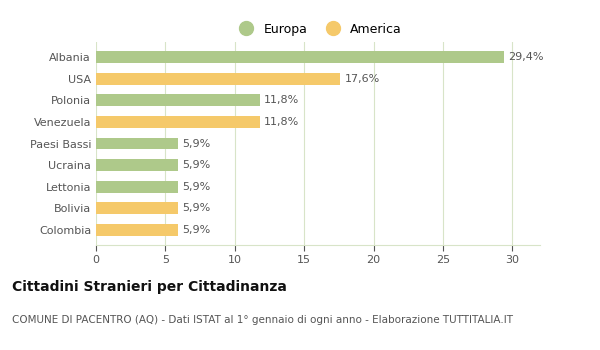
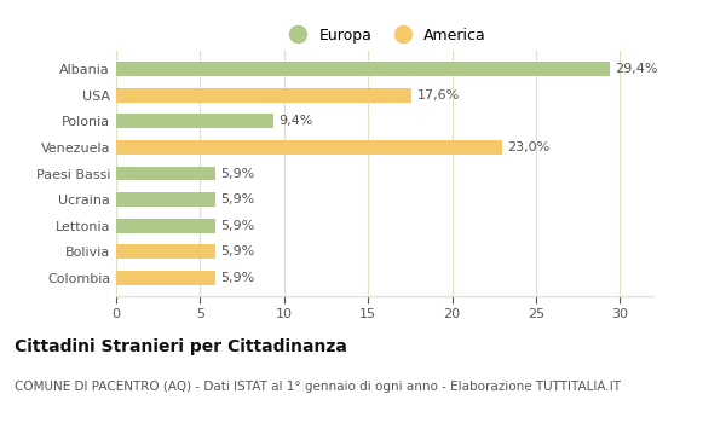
Polonia: 11,8% -> 9,4%
Venezuela: 11,8% -> 23,0%
